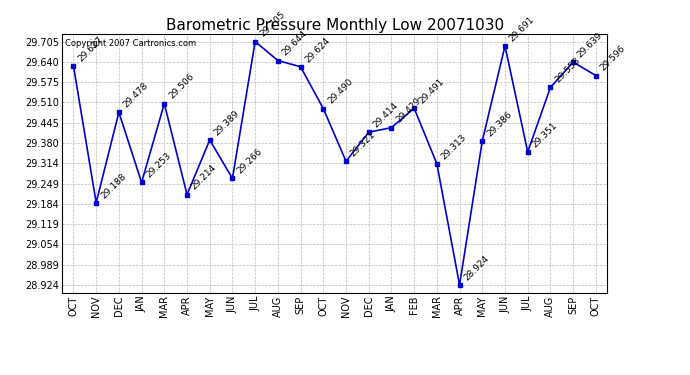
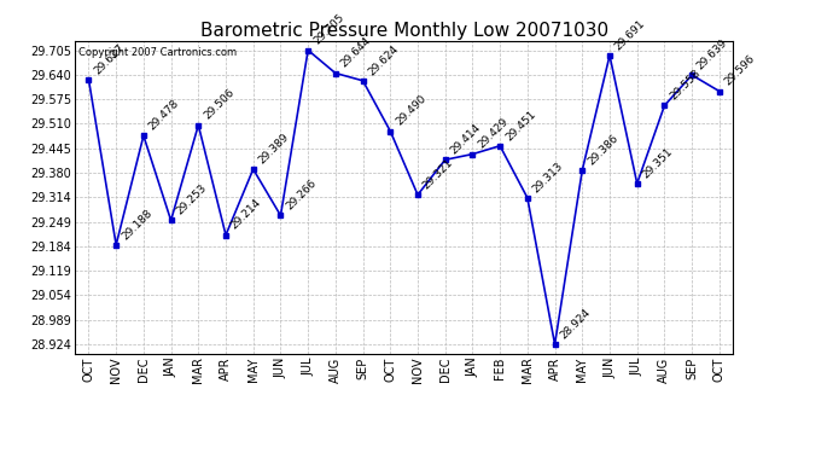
FEB: 29.491 -> 29.451
